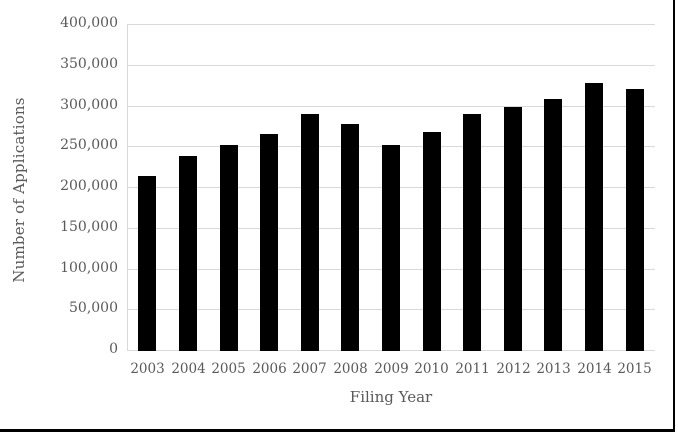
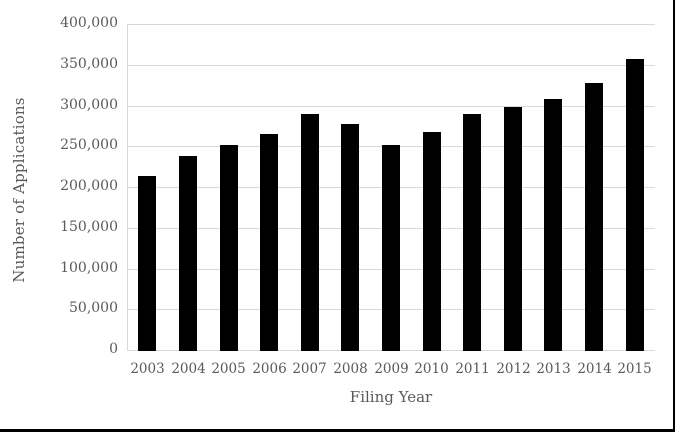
2015: 320000 -> 360000
